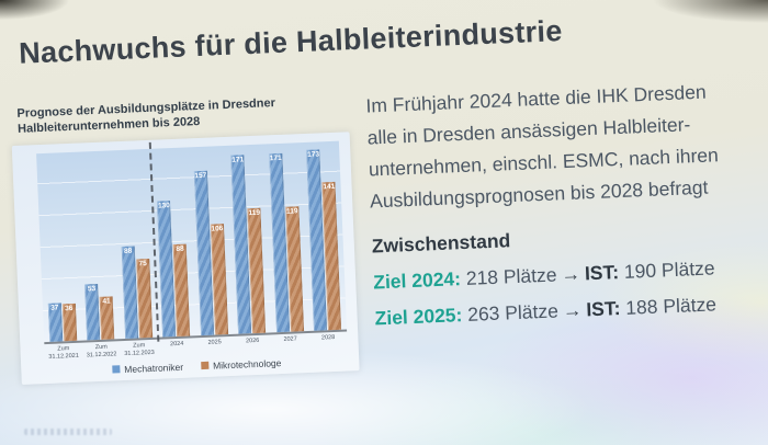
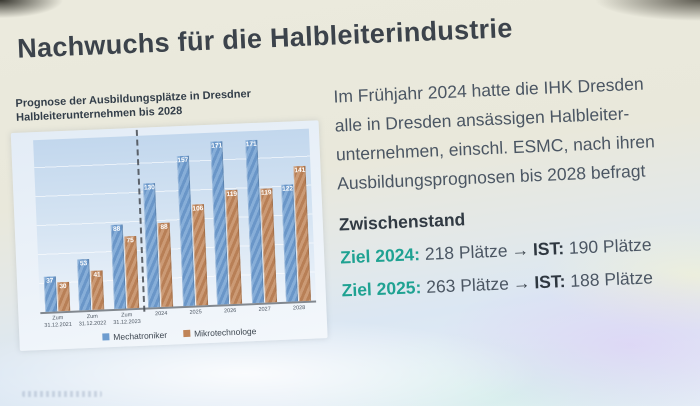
Mikrotechnologe/Zum 31.12.2021: 36 -> 30
Mechatroniker/2028: 173 -> 122
